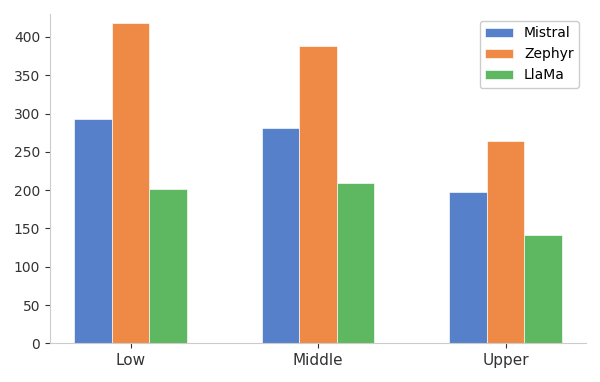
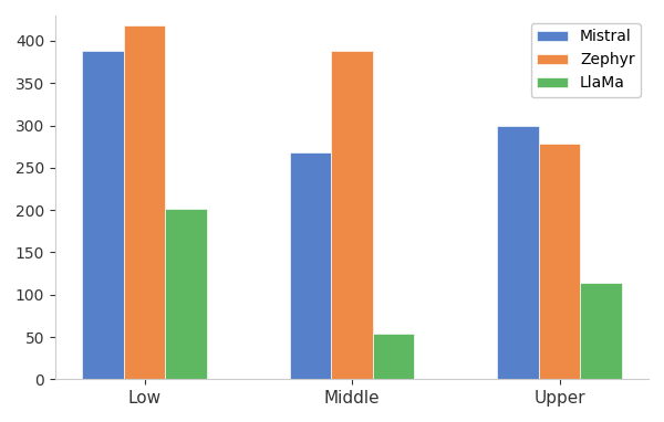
Mistral/Low: 293 -> 388
Mistral/Middle: 281 -> 268
LlaMa/Middle: 209 -> 54
Mistral/Upper: 197 -> 300
Zephyr/Upper: 264 -> 278
LlaMa/Upper: 142 -> 114
